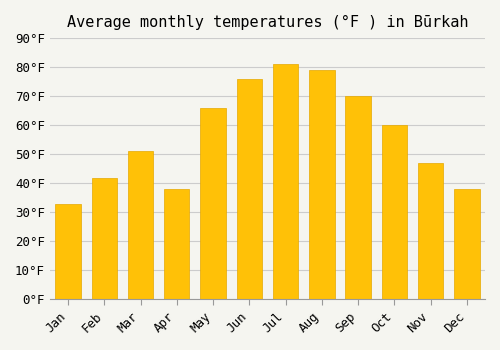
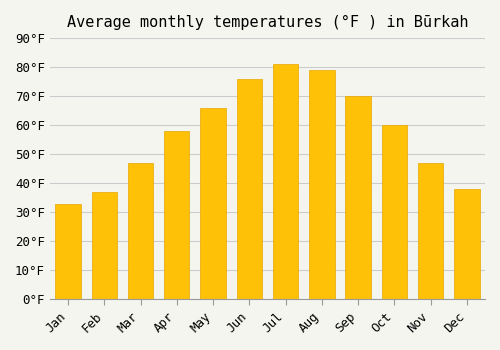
Feb: 42°F -> 37°F
Mar: 51°F -> 47°F
Apr: 38°F -> 58°F
